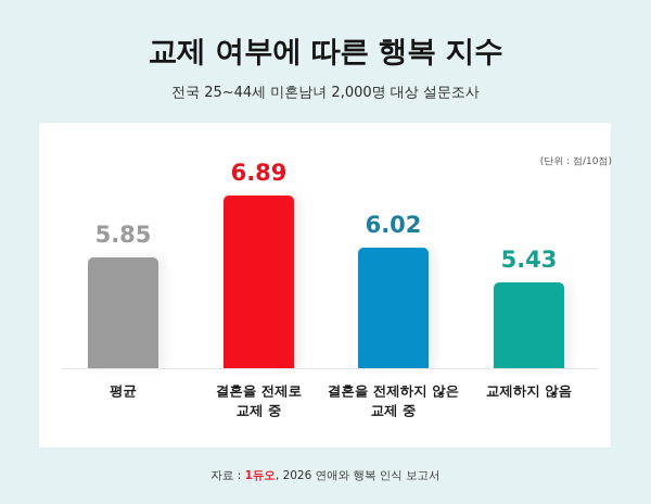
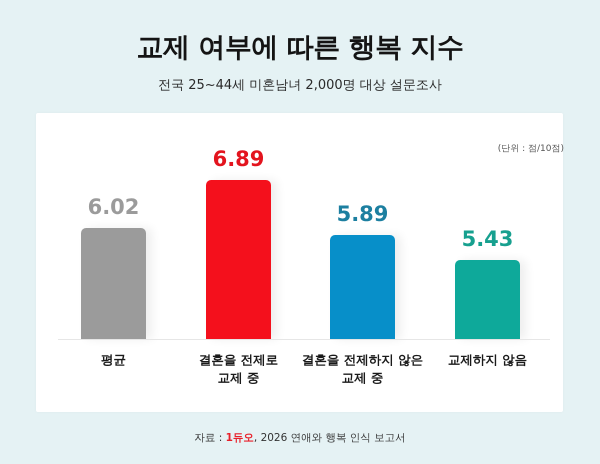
평균: 5.85 -> 6.02
결혼을 전제하지 않은 교제 중: 6.02 -> 5.89
